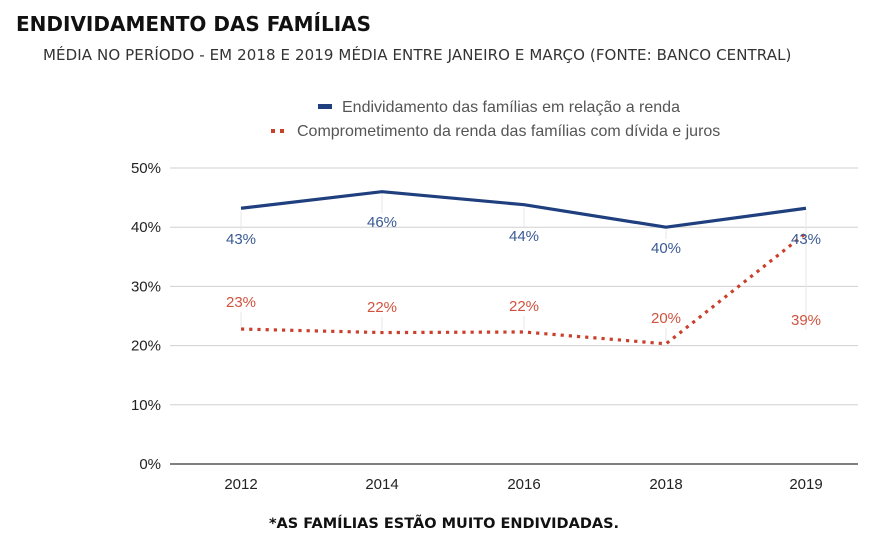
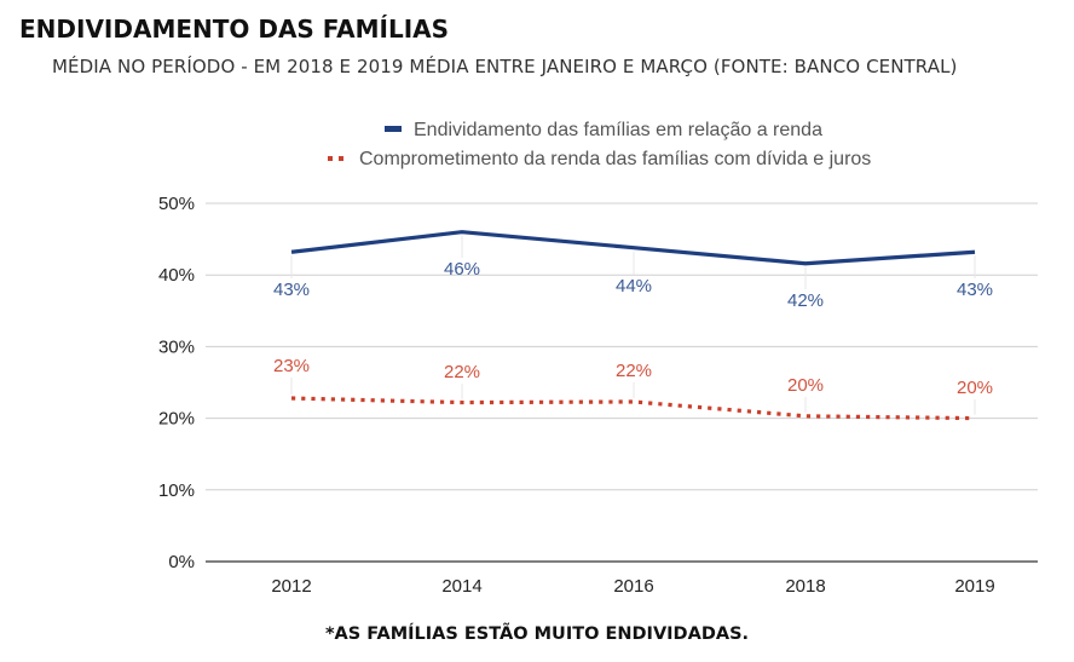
Endividamento das famílias em relação a renda/2018: 40% -> 42%
Comprometimento da renda das famílias com dívida e juros/2019: 39% -> 20%
